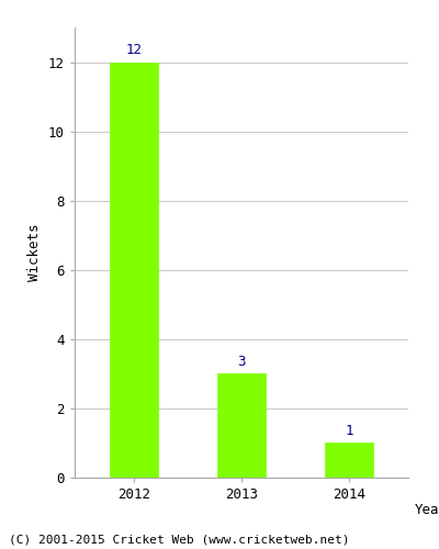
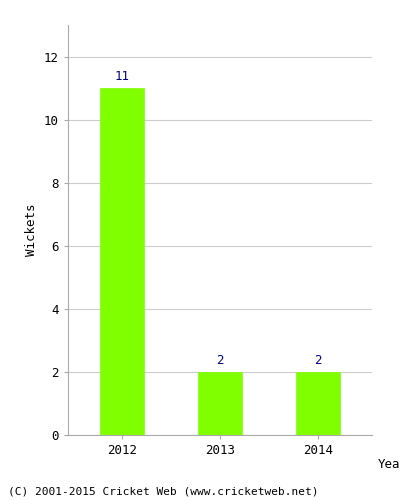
2012: 12 -> 11
2013: 3 -> 2
2014: 1 -> 2
